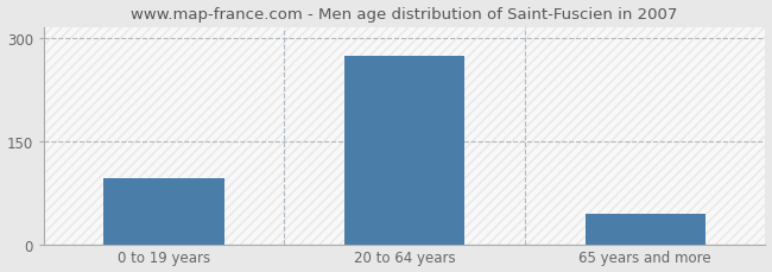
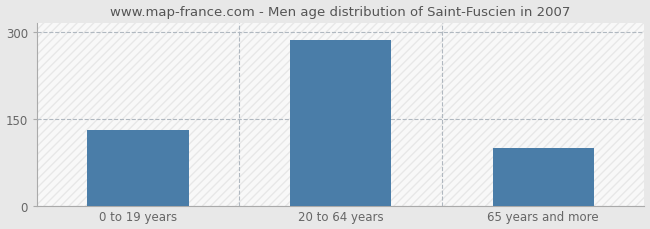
0 to 19 years: 96 -> 130
20 to 64 years: 274 -> 285
65 years and more: 44 -> 100
